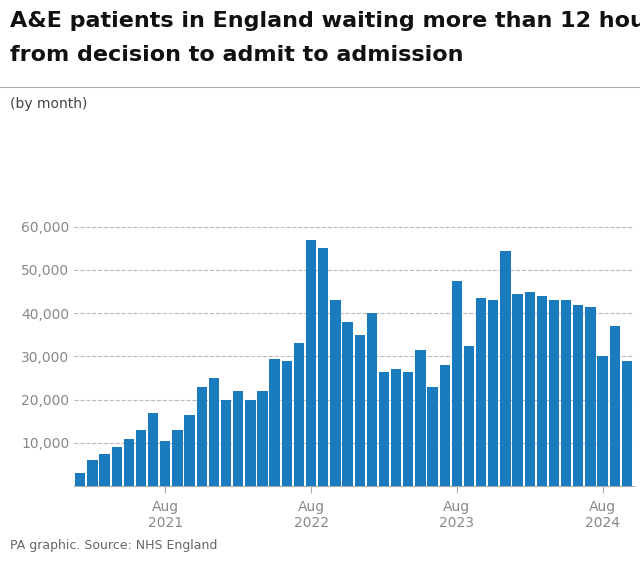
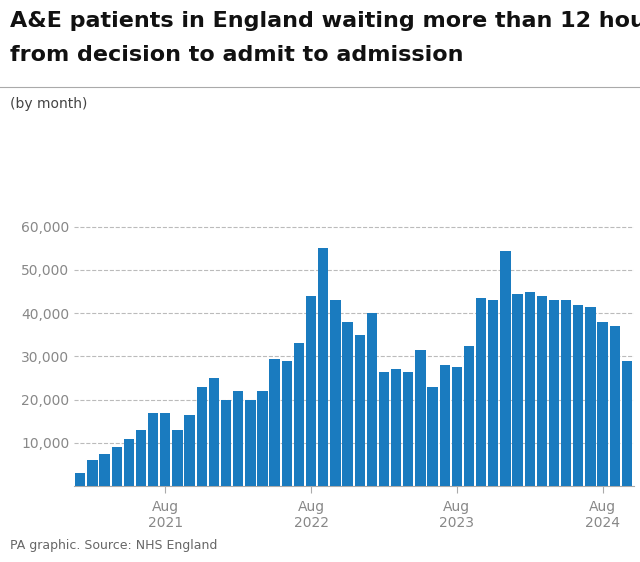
Aug 2021: 10,500 -> 17,000
Aug 2022: 57,000 -> 44,000
Aug 2023: 47,500 -> 27,500
Aug 2024: 30,000 -> 38,000
